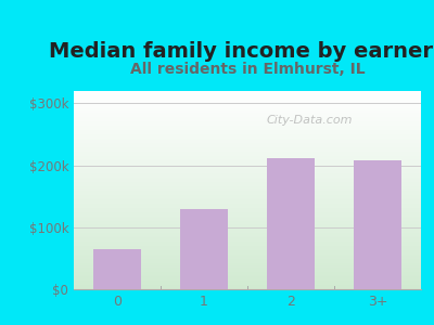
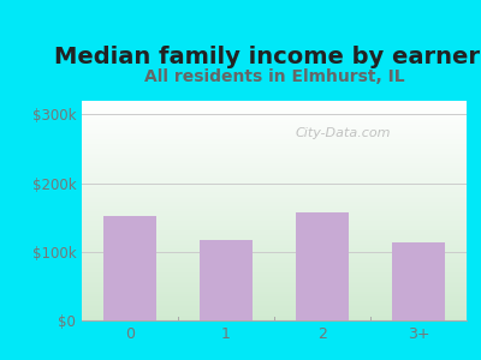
0: $65k -> $152k
1: $130k -> $118k
2: $212k -> $158k
3+: $208k -> $114k
